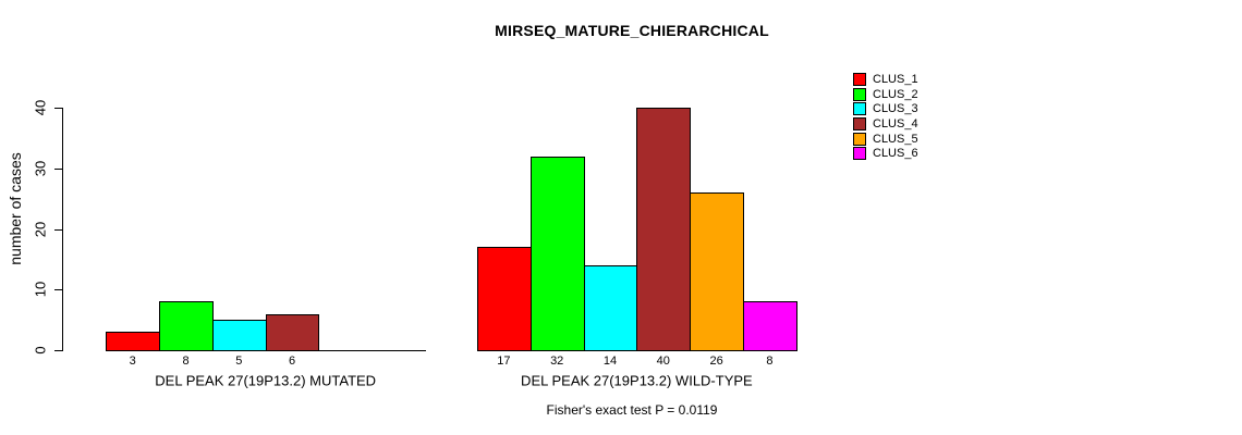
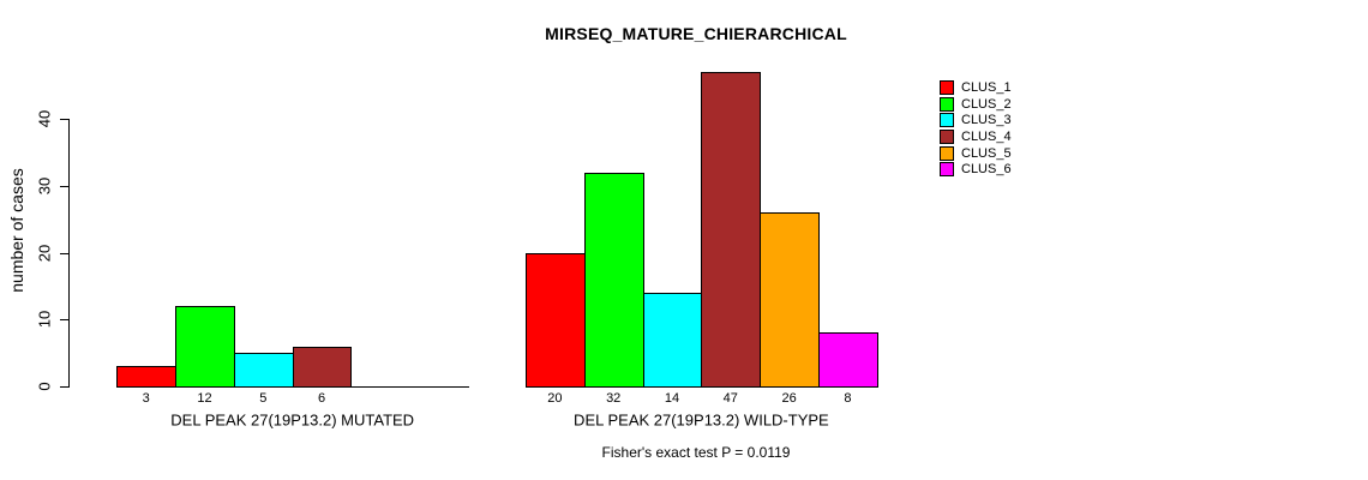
CLUS_2/DEL PEAK 27(19P13.2) MUTATED: 8 -> 12
CLUS_1/DEL PEAK 27(19P13.2) WILD-TYPE: 17 -> 20
CLUS_4/DEL PEAK 27(19P13.2) WILD-TYPE: 40 -> 47
